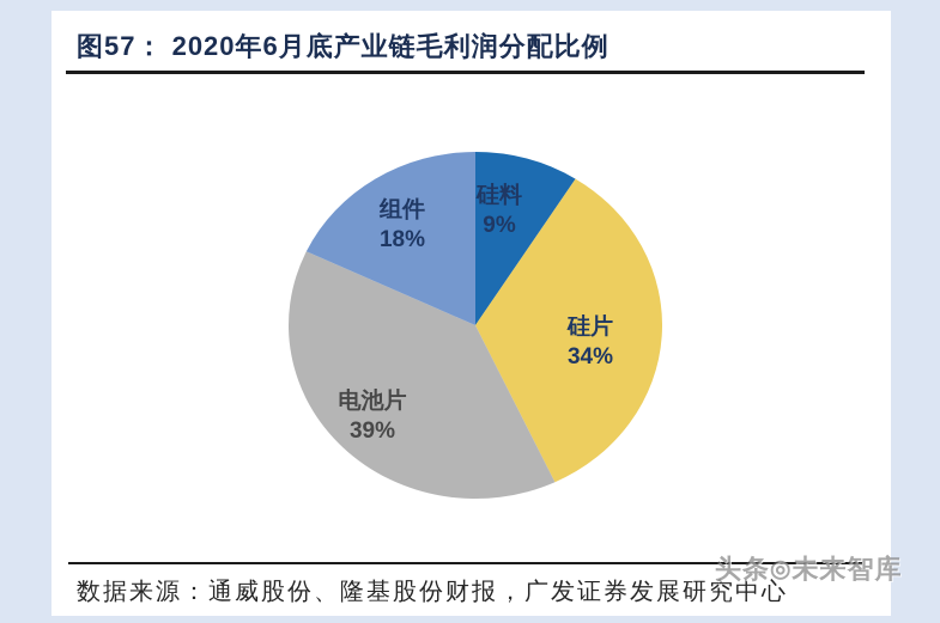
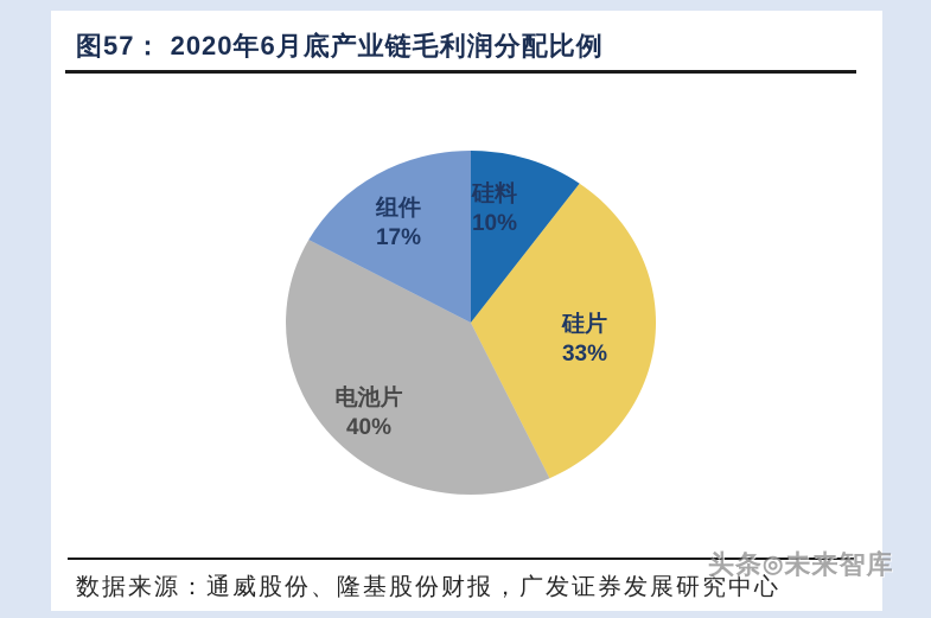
硅料: 9% -> 10%
硅片: 34% -> 33%
电池片: 39% -> 40%
组件: 18% -> 17%
